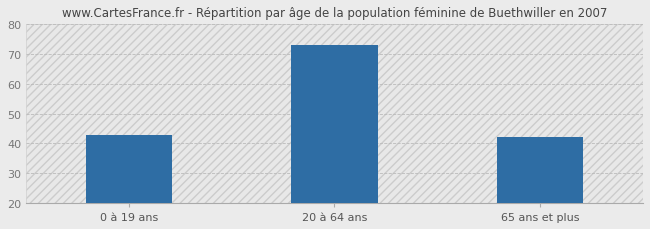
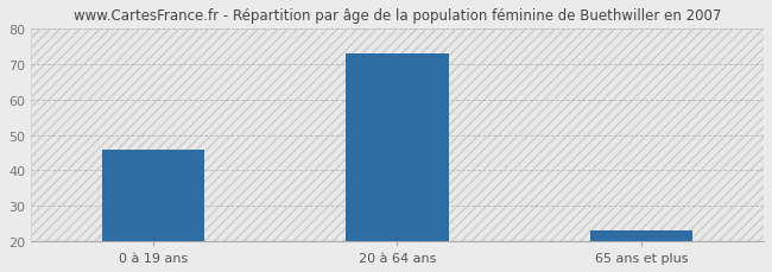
0 à 19 ans: 43 -> 46
65 ans et plus: 42 -> 23
